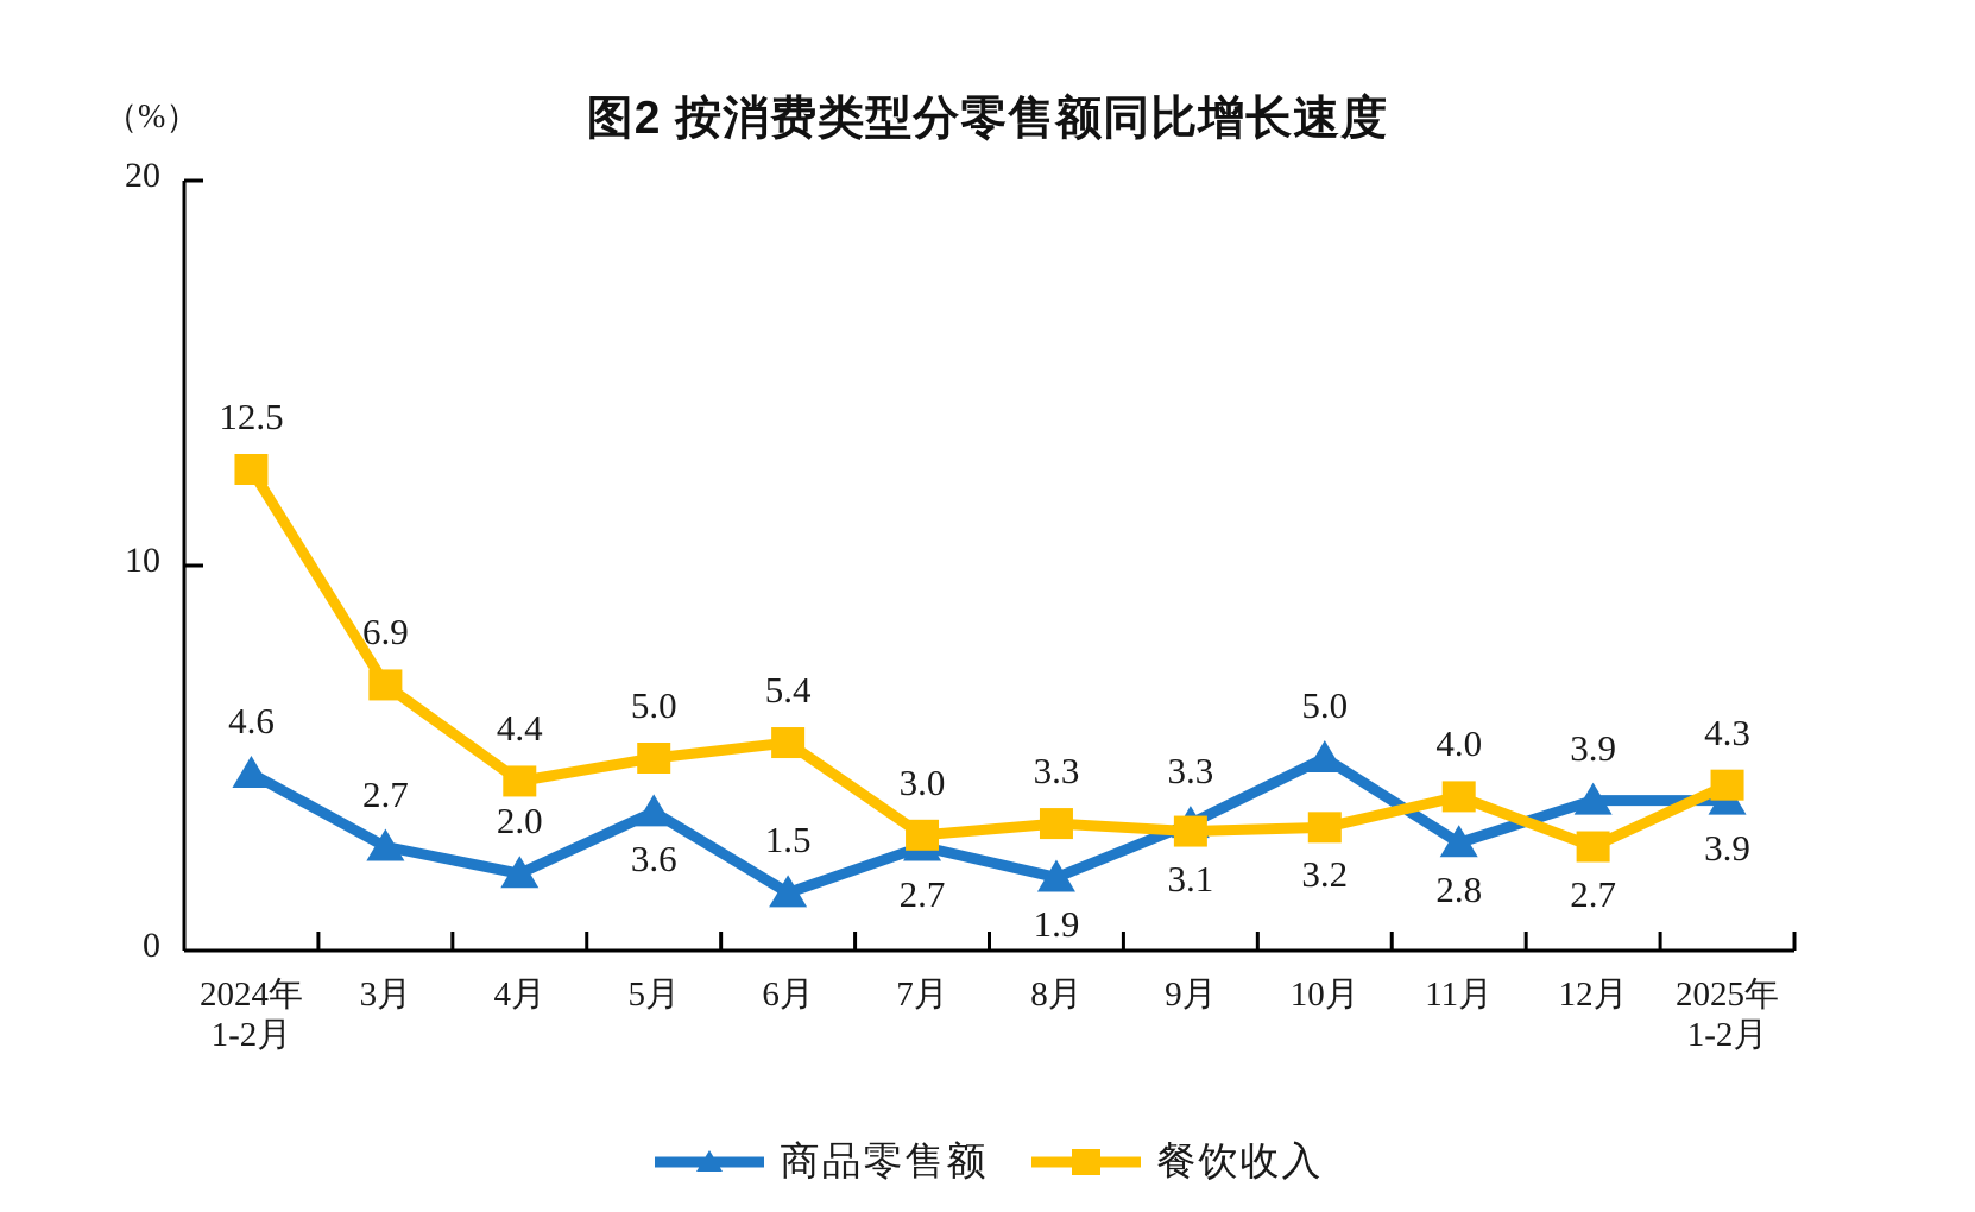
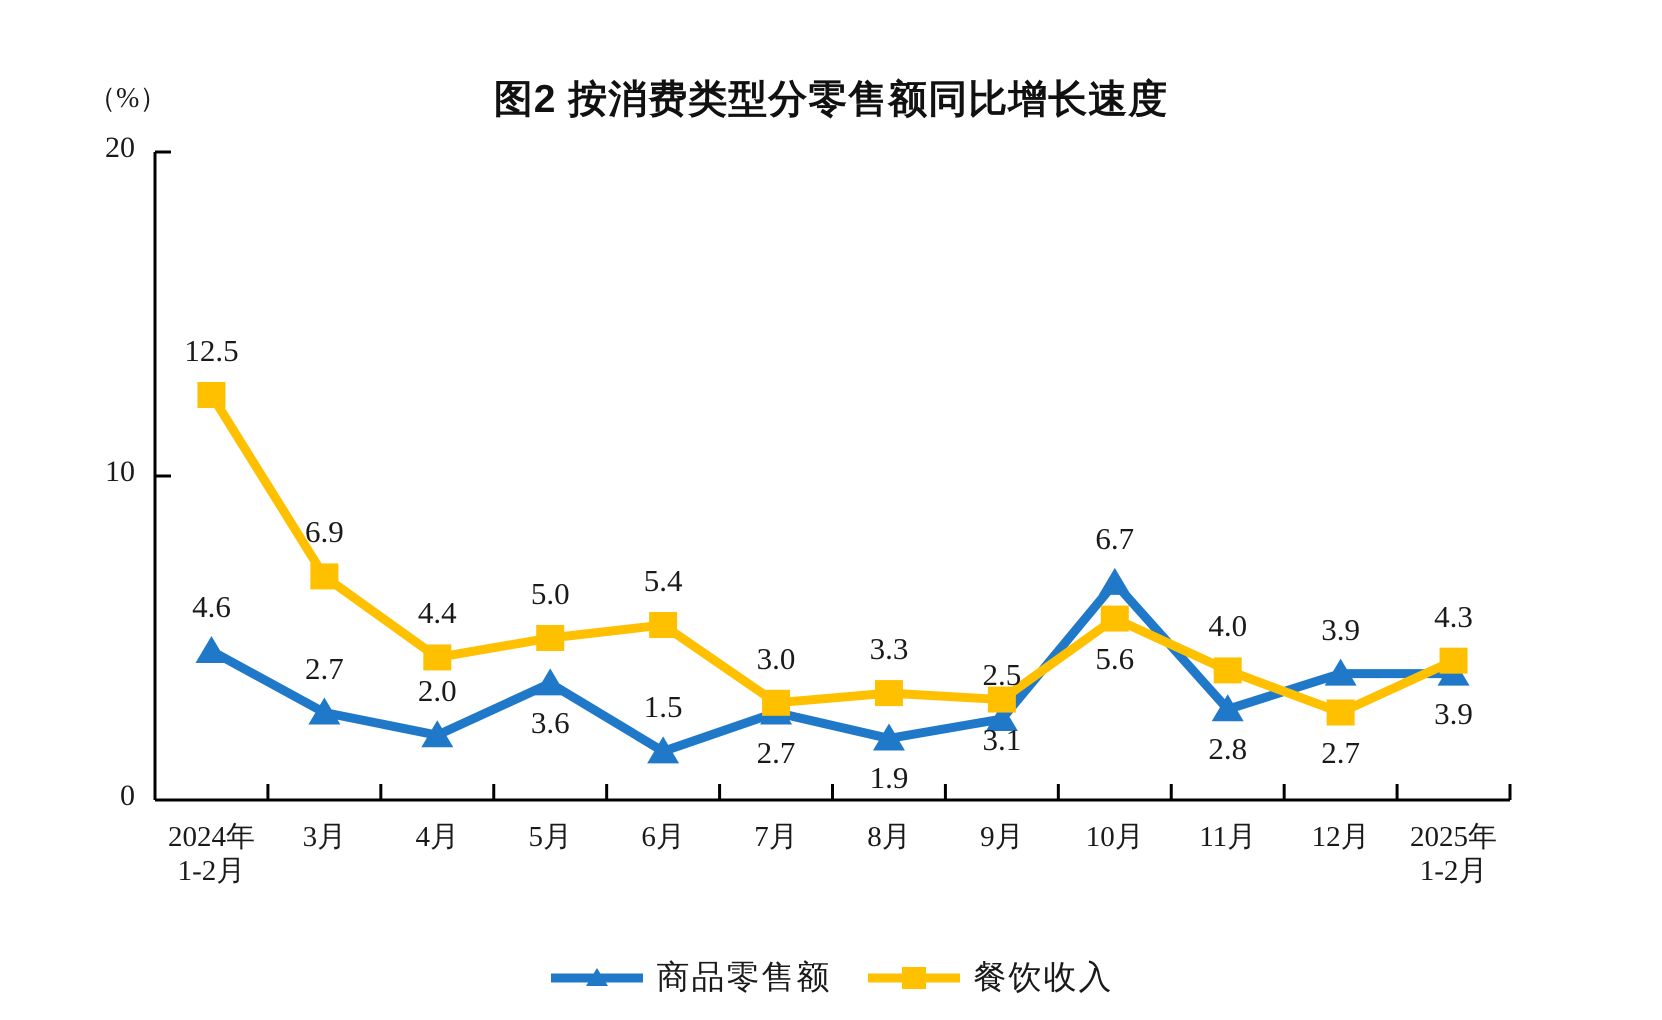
商品零售额/9月: 3.3 -> 2.5
商品零售额/10月: 5.0 -> 6.7
餐饮收入/10月: 3.2 -> 5.6
